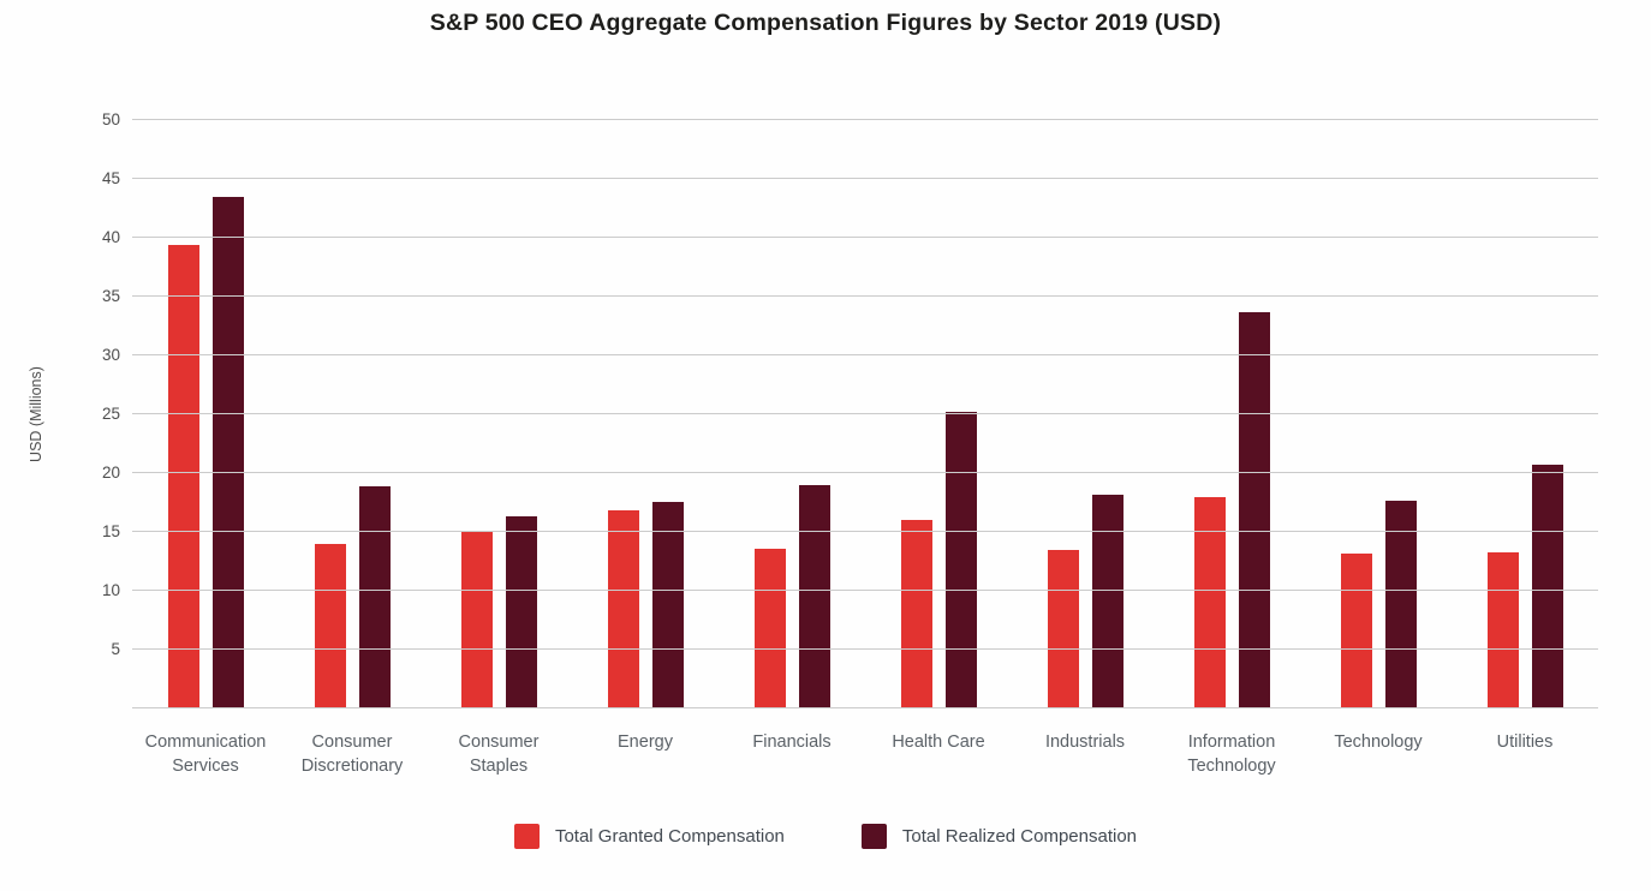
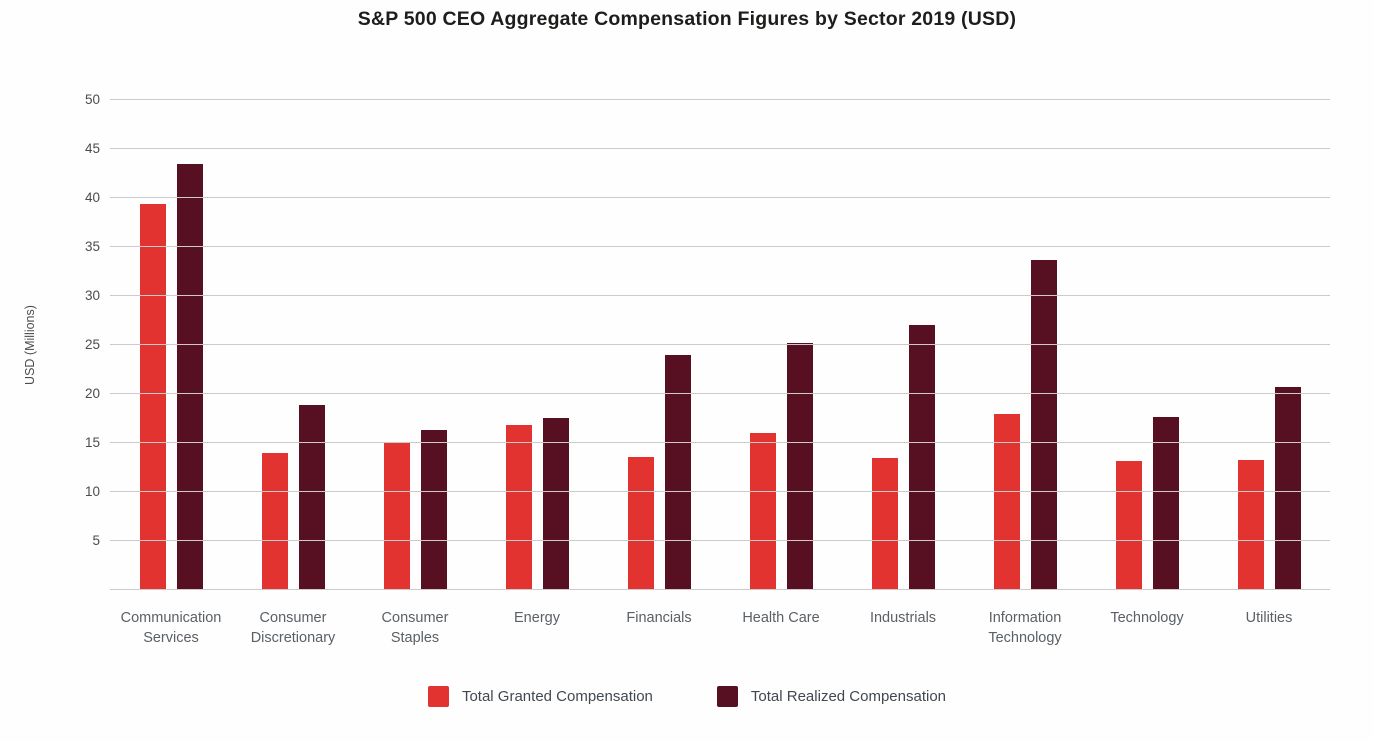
Total Realized Compensation/Financials: 19 -> 24
Total Realized Compensation/Industrials: 18 -> 27
